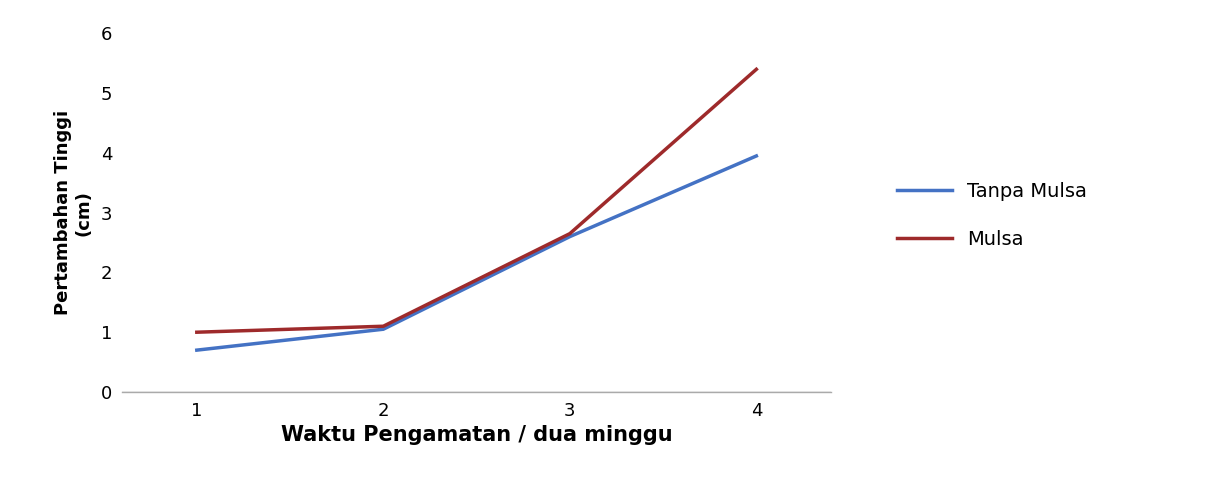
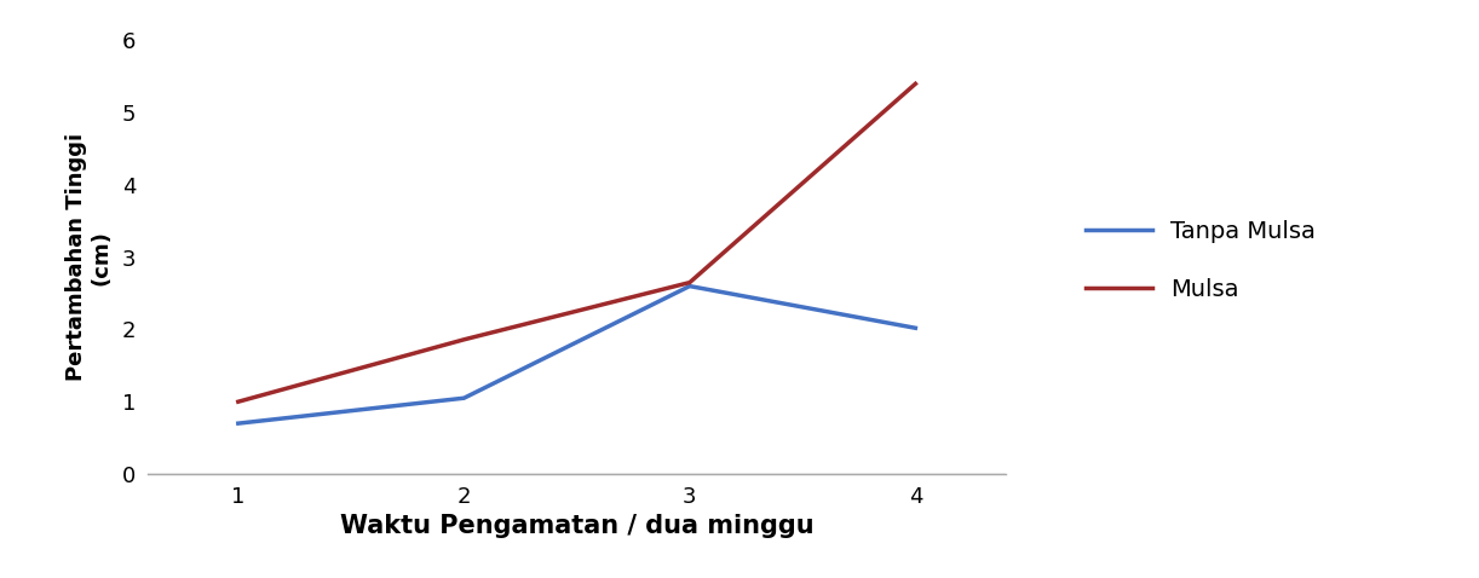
Mulsa/2: 1.10 -> 1.86
Tanpa Mulsa/4: 3.95 -> 2.02
